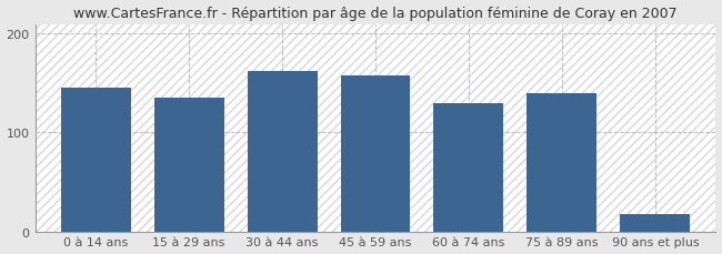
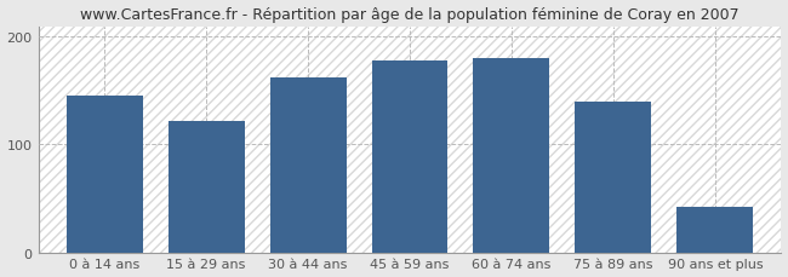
15 à 29 ans: 135 -> 122
45 à 59 ans: 158 -> 178
60 à 74 ans: 130 -> 180
90 ans et plus: 18 -> 42
